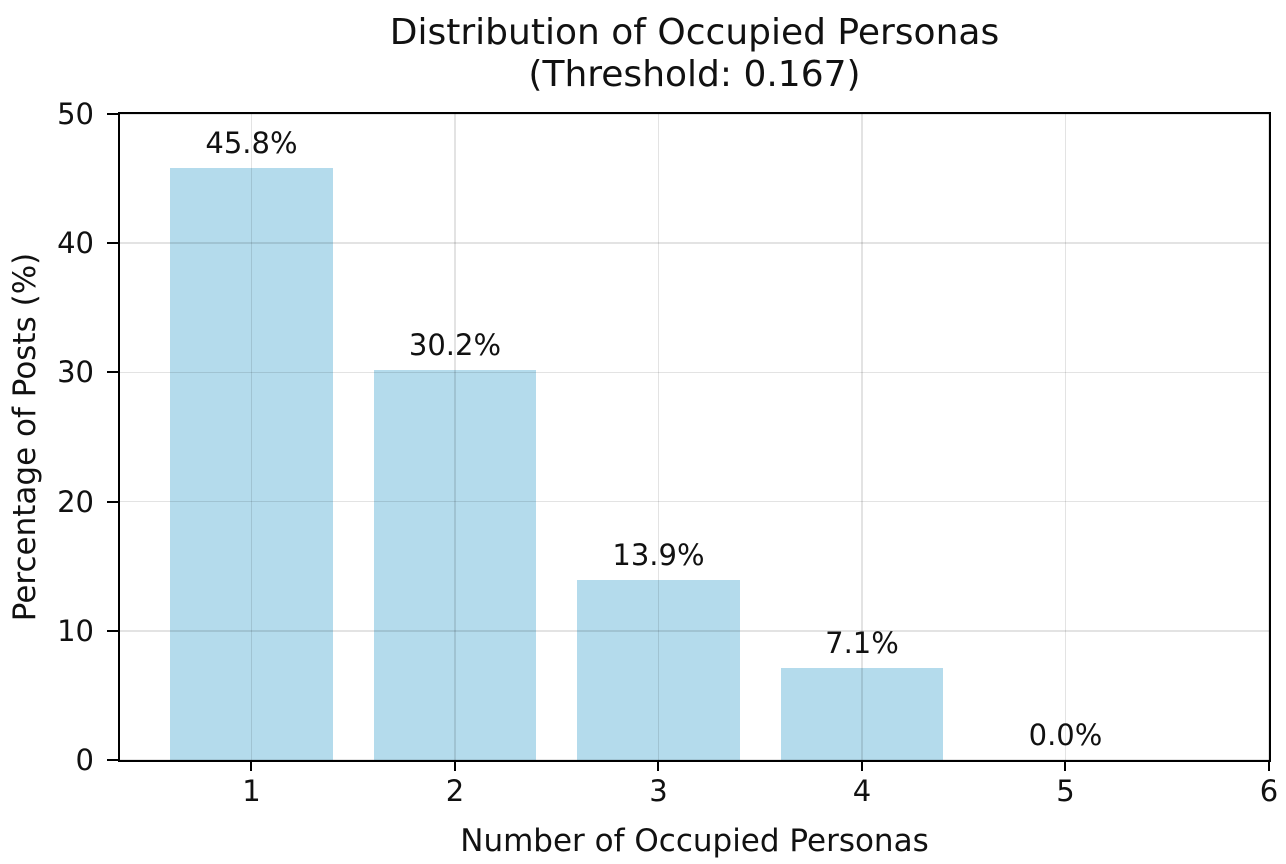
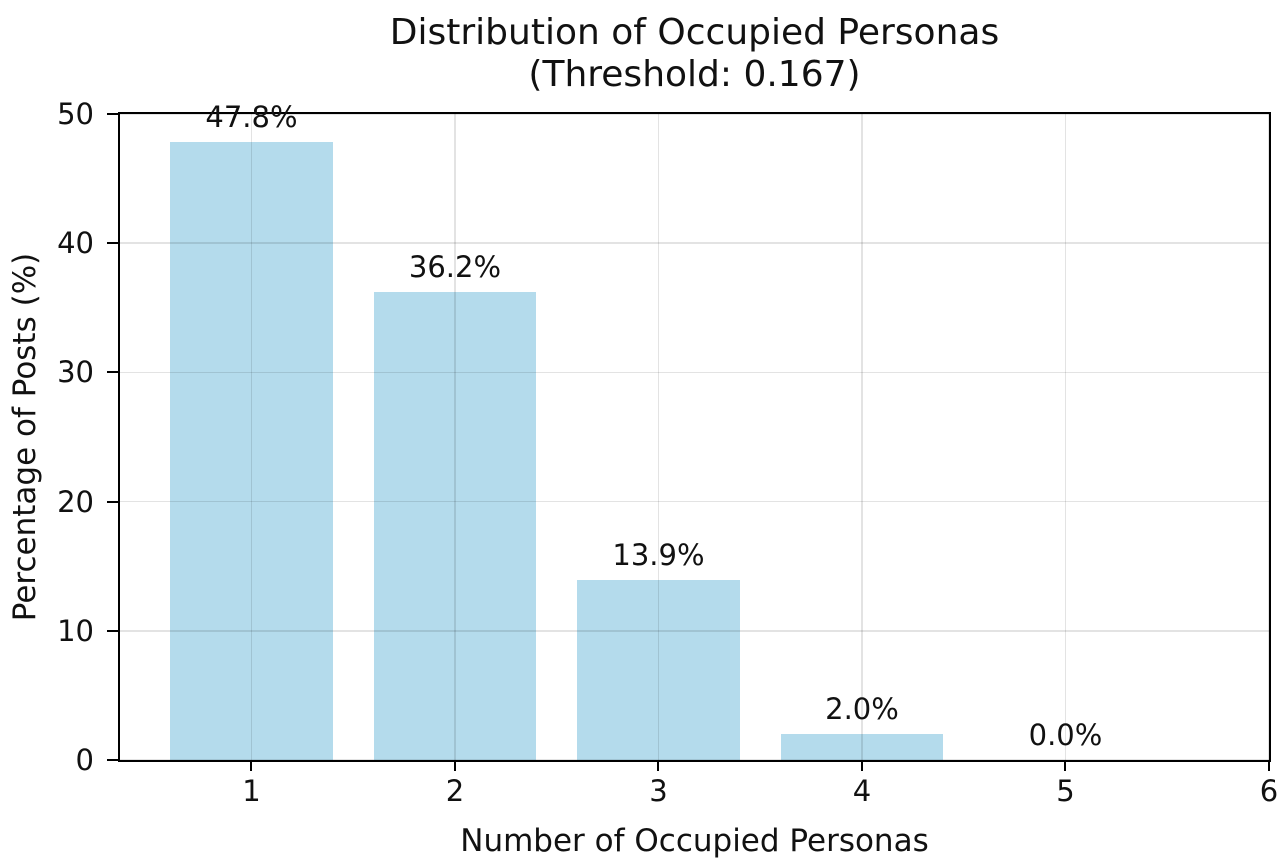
1: 45.8% -> 47.8%
2: 30.2% -> 36.2%
4: 7.1% -> 2.0%
